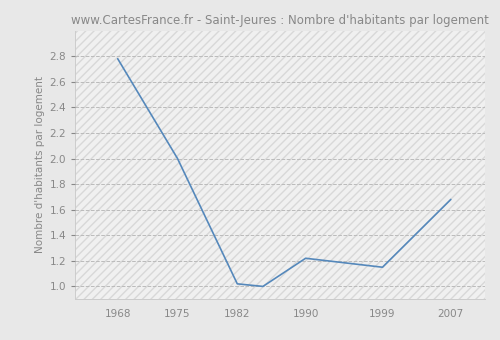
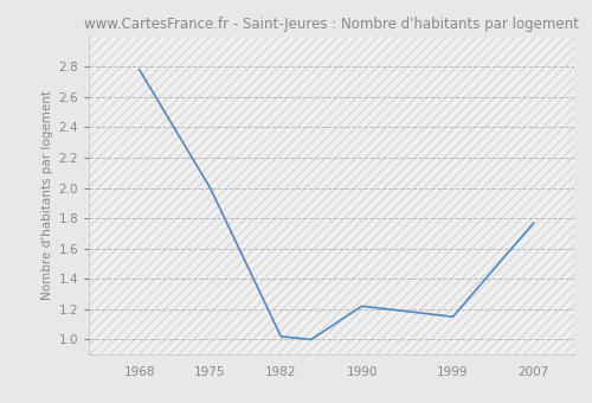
2007: 1.68 -> 1.77
